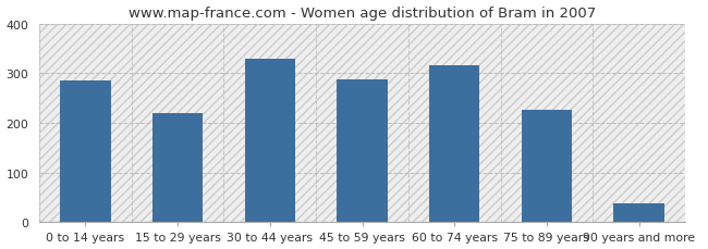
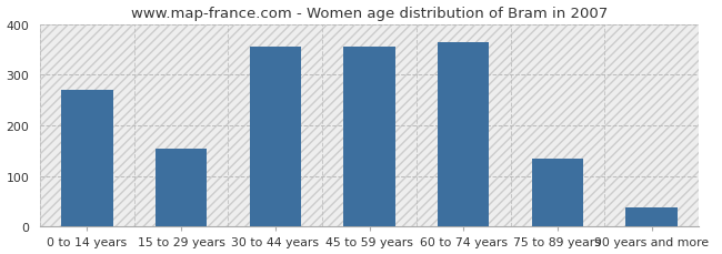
0 to 14 years: 285 -> 270
15 to 29 years: 220 -> 155
30 to 44 years: 330 -> 355
45 to 59 years: 287 -> 355
60 to 74 years: 315 -> 365
75 to 89 years: 227 -> 135
